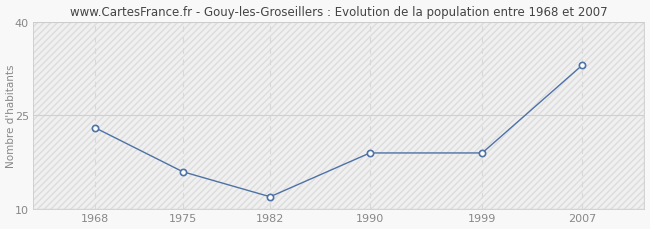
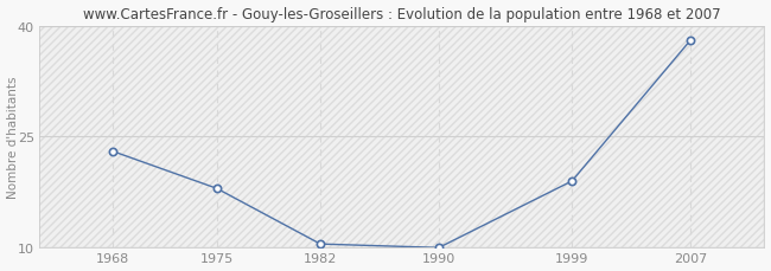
1975: 16.0 -> 18.0
1982: 12.0 -> 10.5
1990: 19.0 -> 10.0
2007: 33.0 -> 38.0
